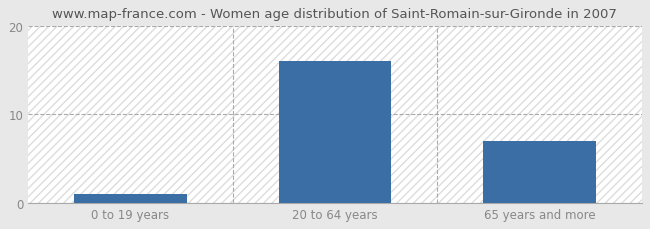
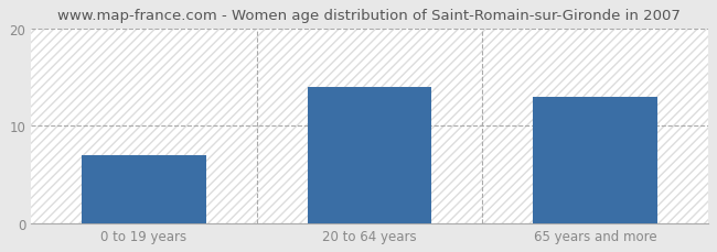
0 to 19 years: 1 -> 7
20 to 64 years: 16 -> 14
65 years and more: 7 -> 13
